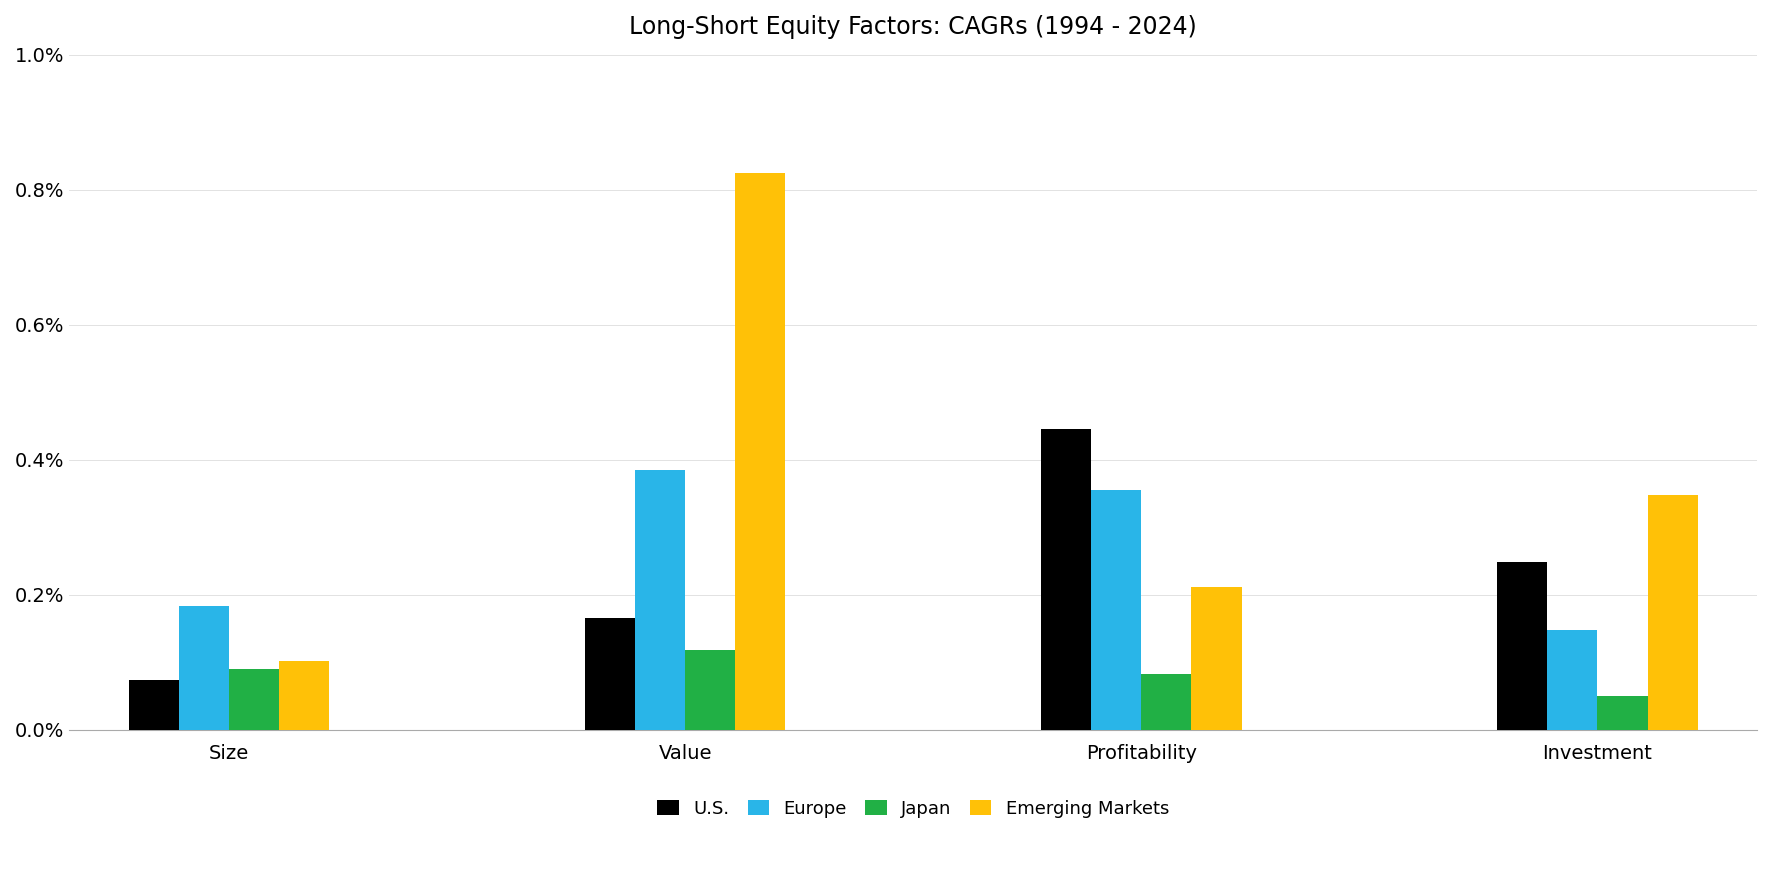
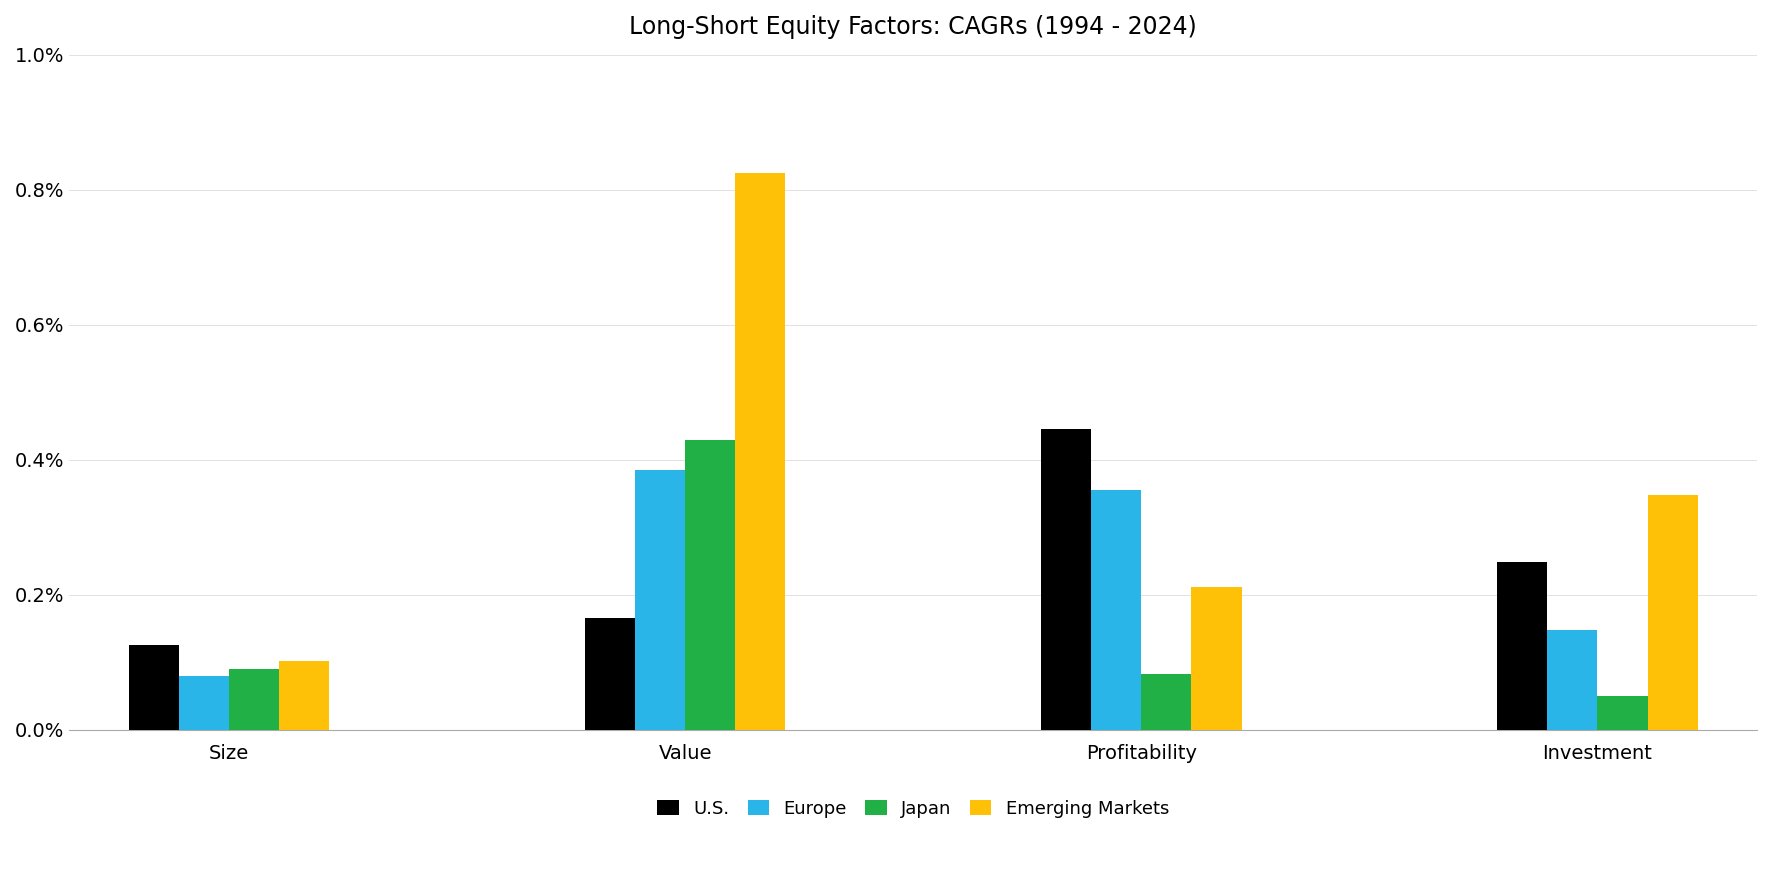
U.S./Size: 0.074% -> 0.125%
Europe/Size: 0.184% -> 0.080%
Japan/Value: 0.118% -> 0.430%
